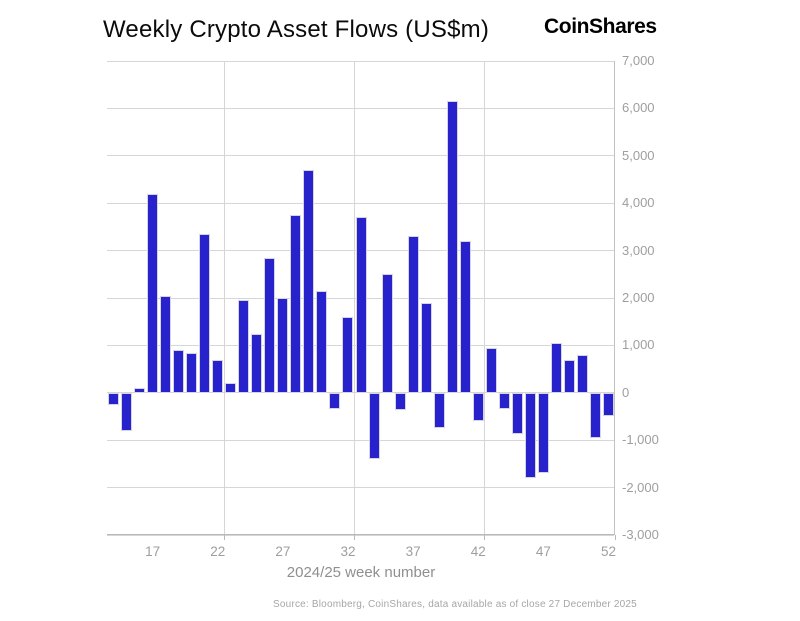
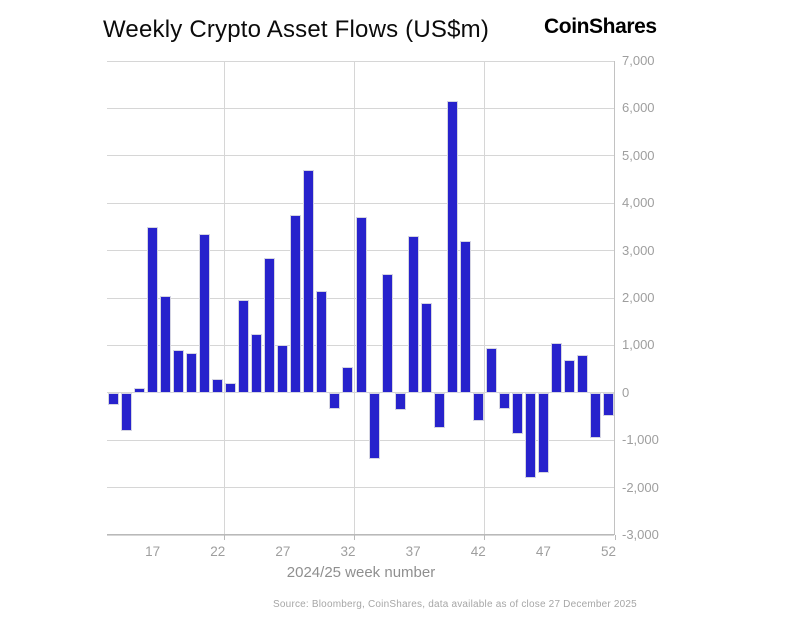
17: 4200 -> 3500
22: 700 -> 300
27: 2000 -> 1000
32: 1600 -> 600
